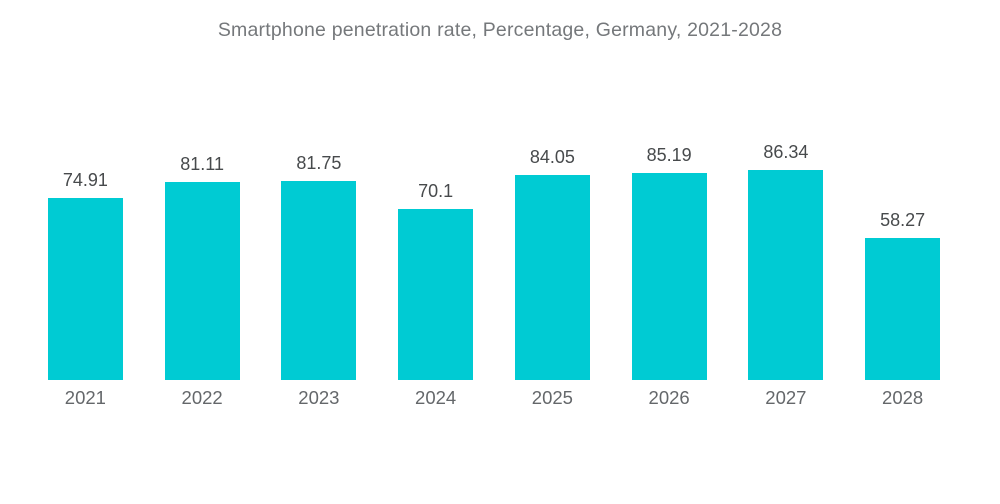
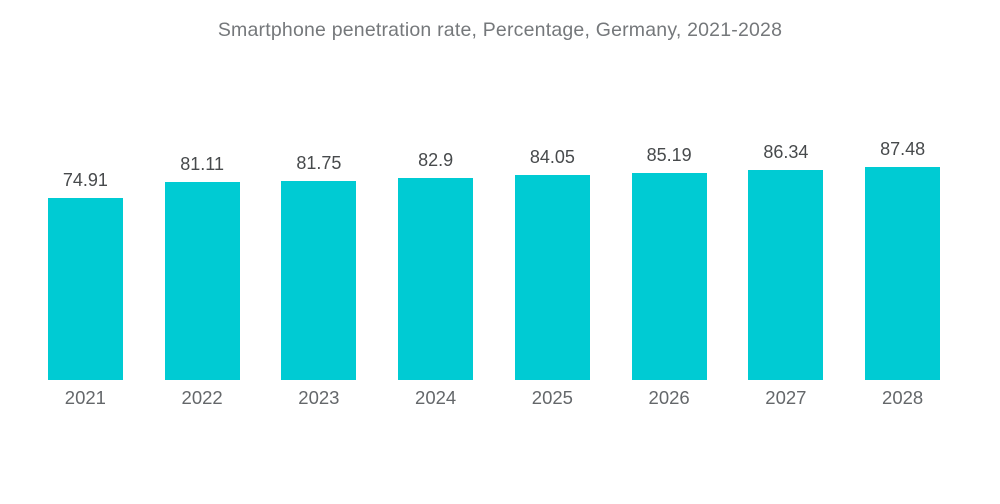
2024: 70.1 -> 82.9
2028: 58.27 -> 87.48
